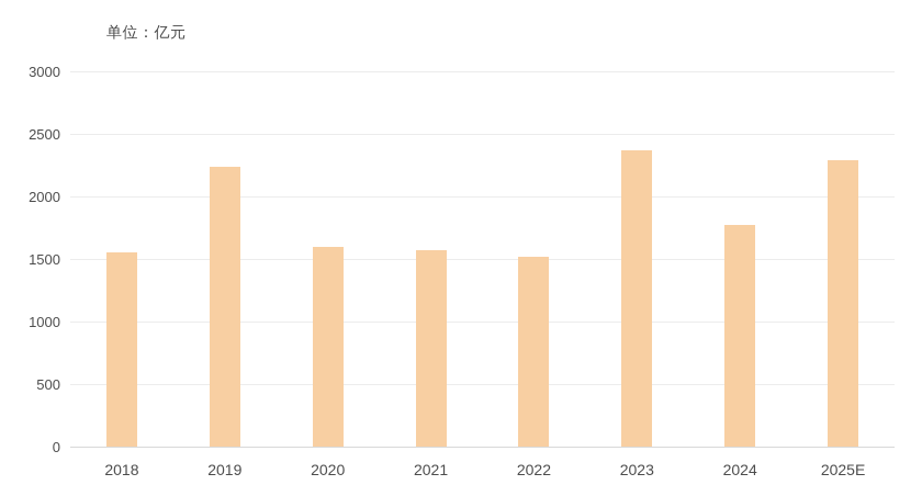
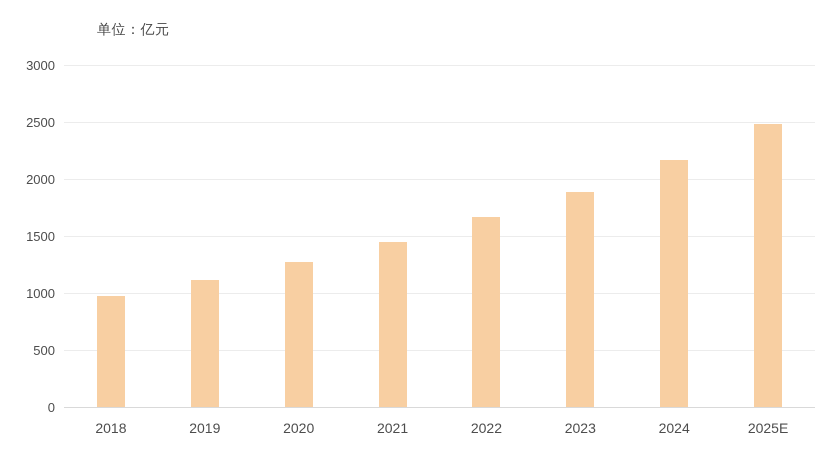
2018: 1550 -> 970
2019: 2240 -> 1110
2020: 1600 -> 1270
2021: 1570 -> 1450
2022: 1520 -> 1670
2023: 2370 -> 1890
2024: 1770 -> 2170
2025E: 2290 -> 2480
